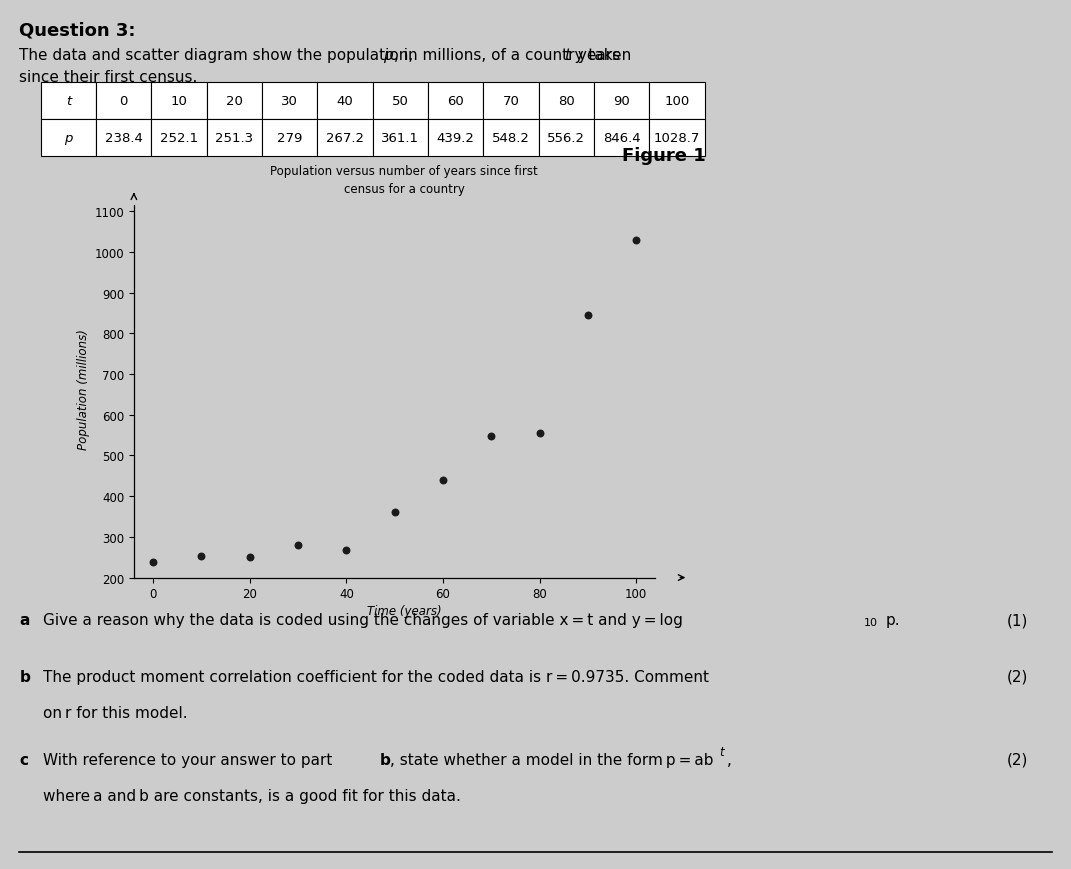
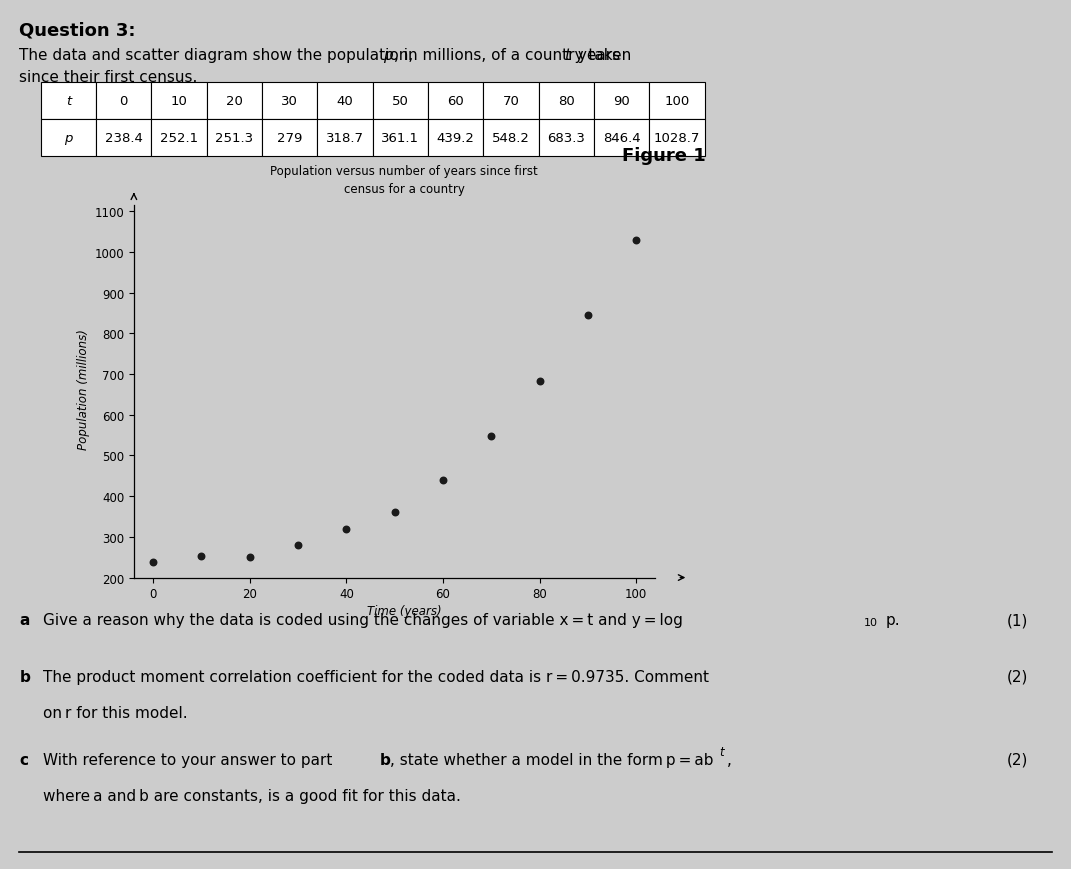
40: 267.2 -> 318.7
80: 556.2 -> 683.3
